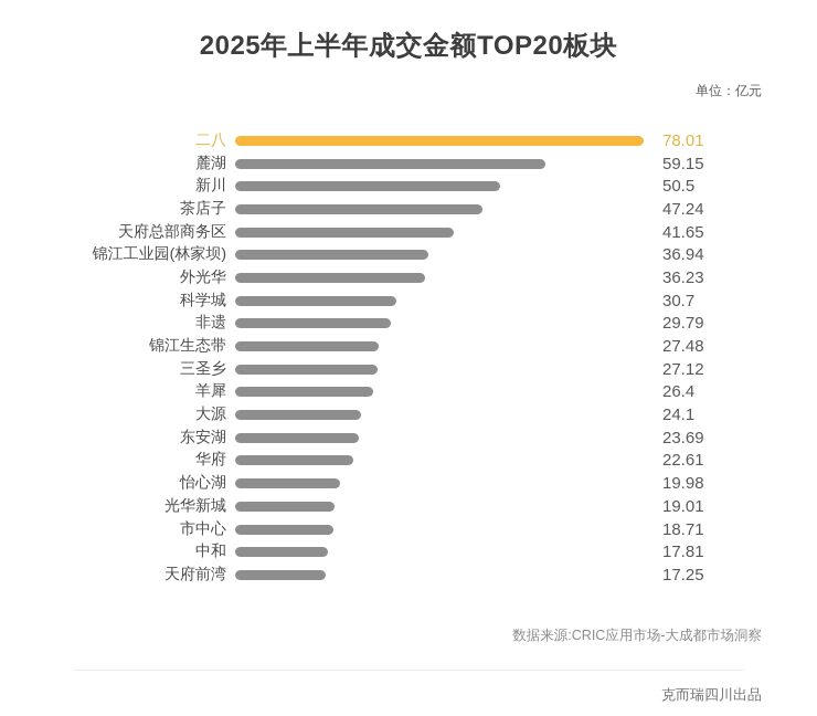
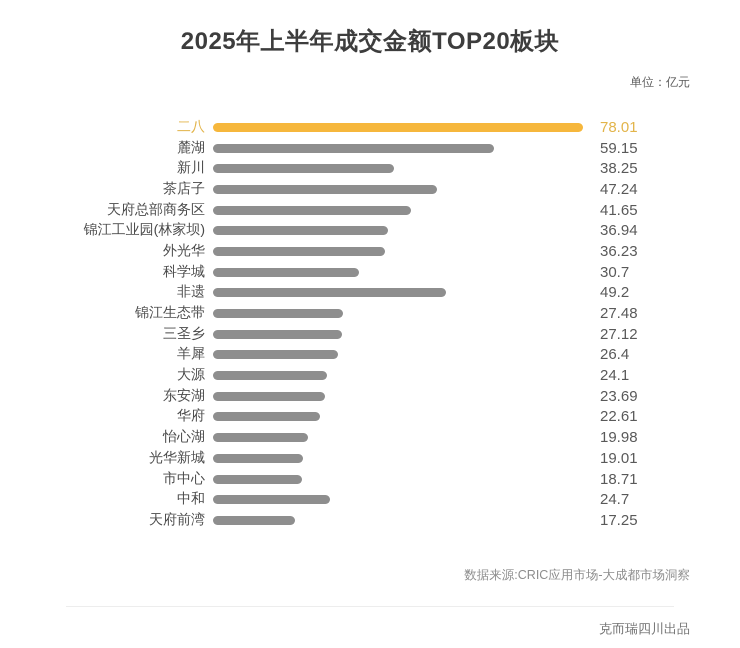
新川: 50.5 -> 38.25
非遗: 29.79 -> 49.2
中和: 17.81 -> 24.7
